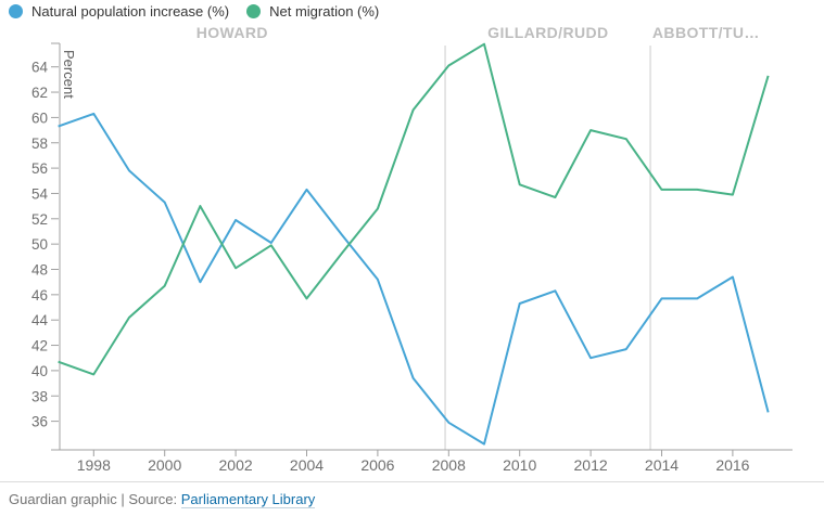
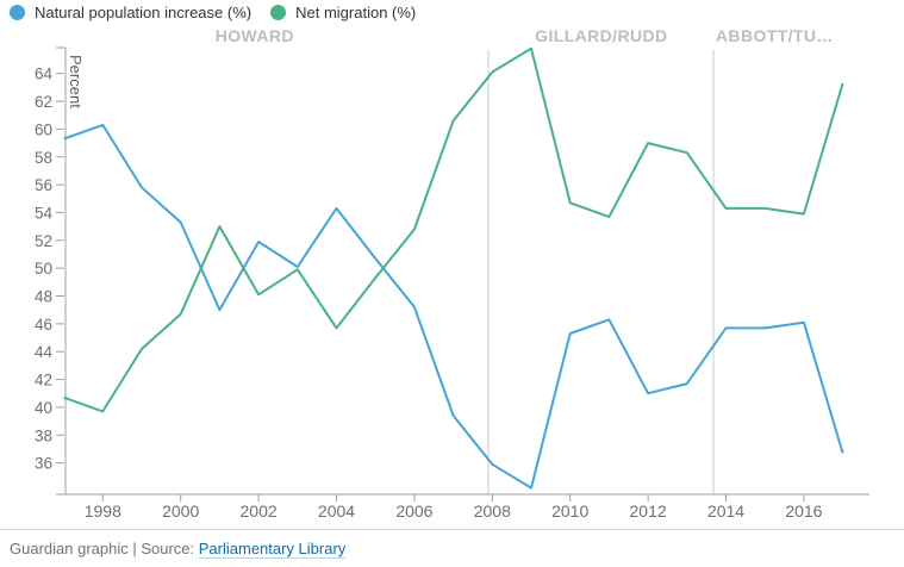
Natural population increase (%)/2016: 47.4 -> 46.1
